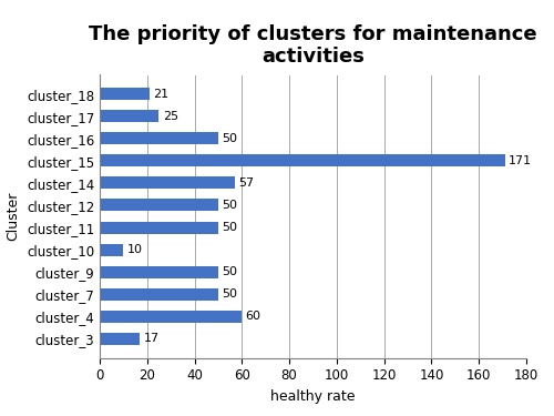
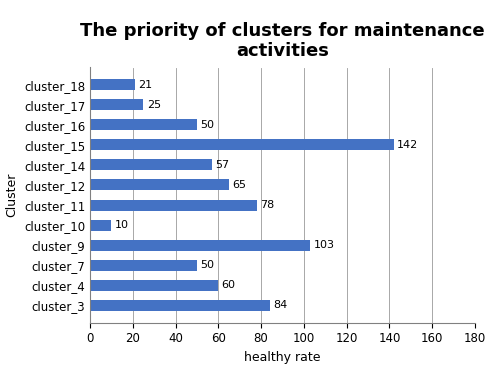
cluster_15: 171 -> 142
cluster_12: 50 -> 65
cluster_11: 50 -> 78
cluster_9: 50 -> 103
cluster_3: 17 -> 84
